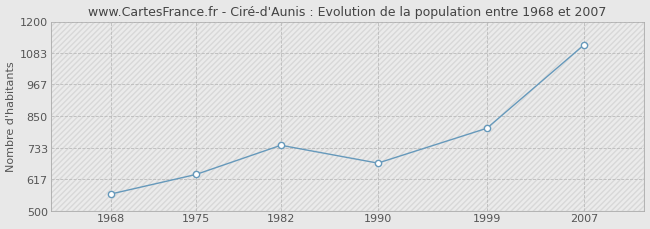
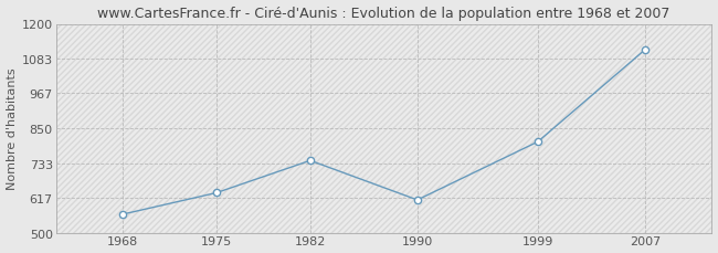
1990: 676 -> 610
